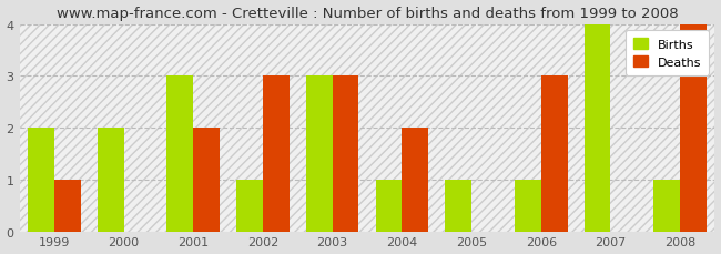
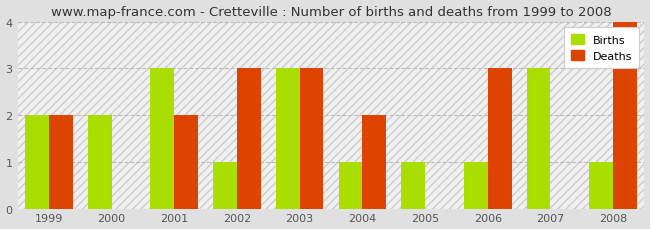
Deaths/1999: 1 -> 2
Births/2007: 4 -> 3
